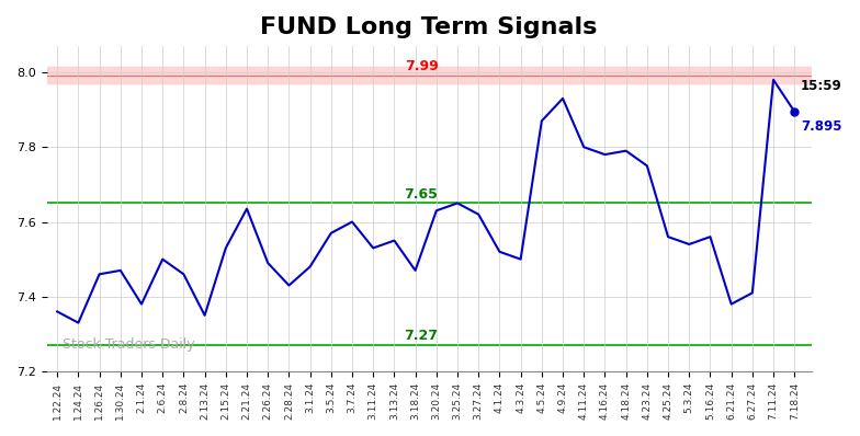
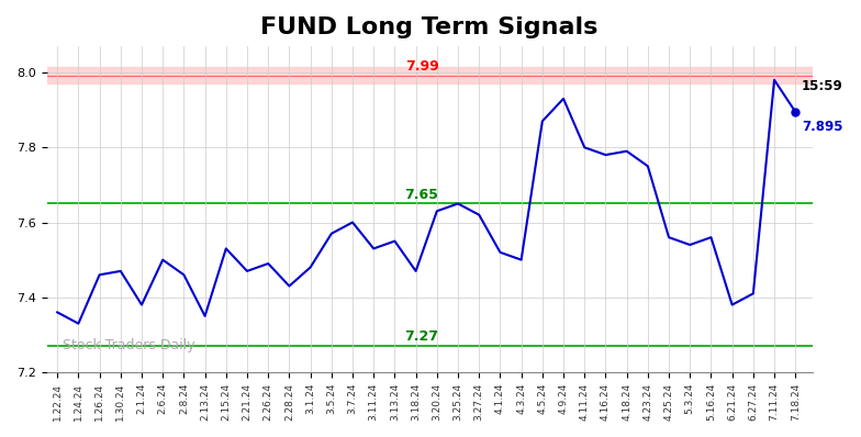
2.21.24: 7.635 -> 7.470
